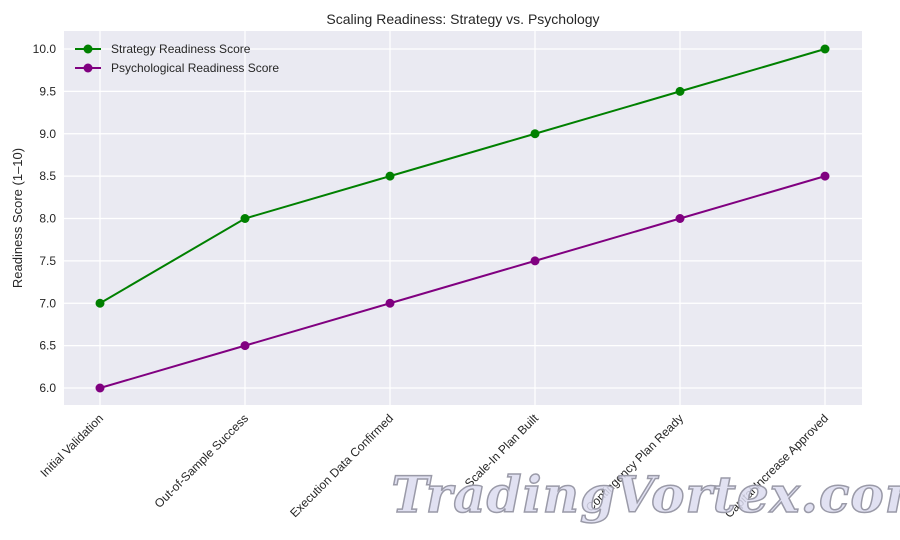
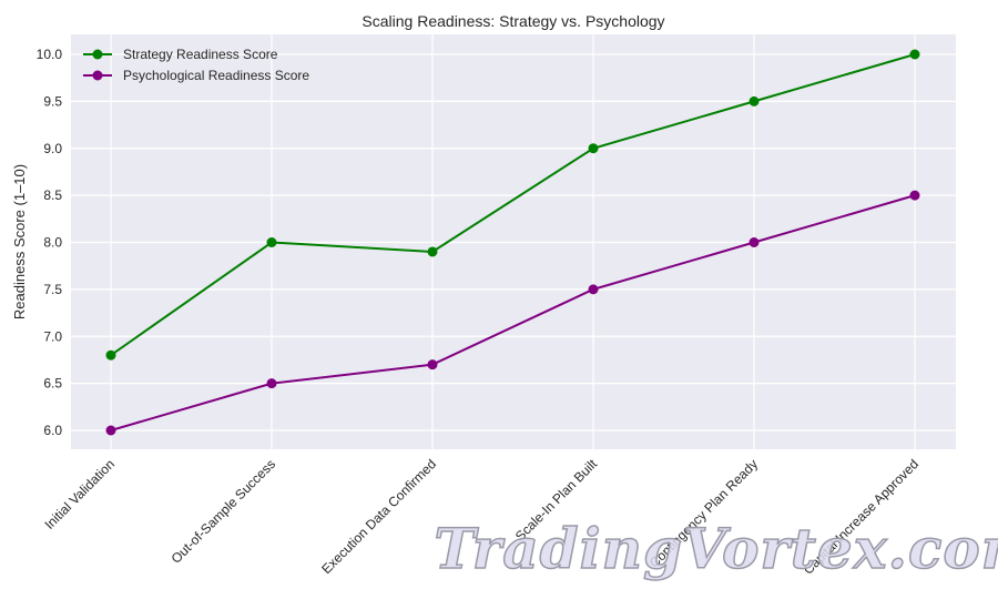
Strategy Readiness Score/Initial Validation: 7.0 -> 6.8
Strategy Readiness Score/Execution Data Confirmed: 8.5 -> 7.9
Psychological Readiness Score/Execution Data Confirmed: 7.0 -> 6.7
